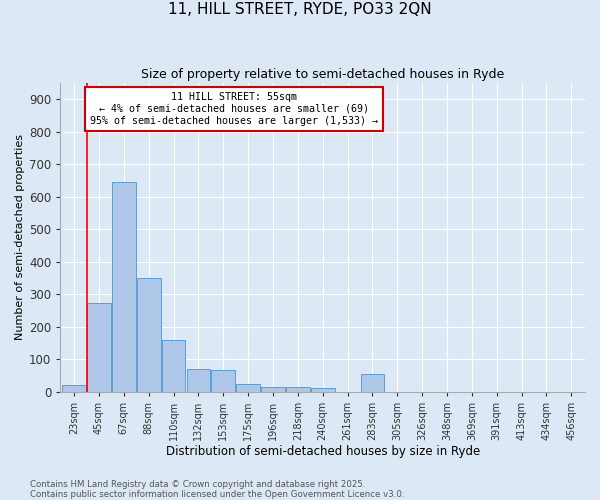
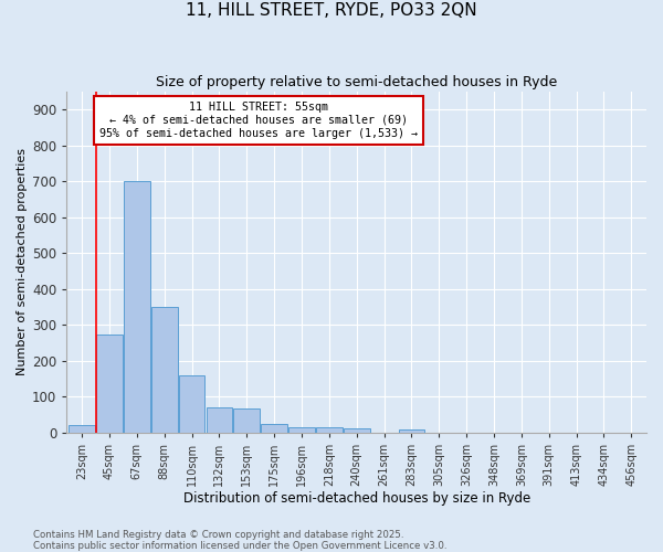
67sqm: 645 -> 700
283sqm: 55 -> 10
